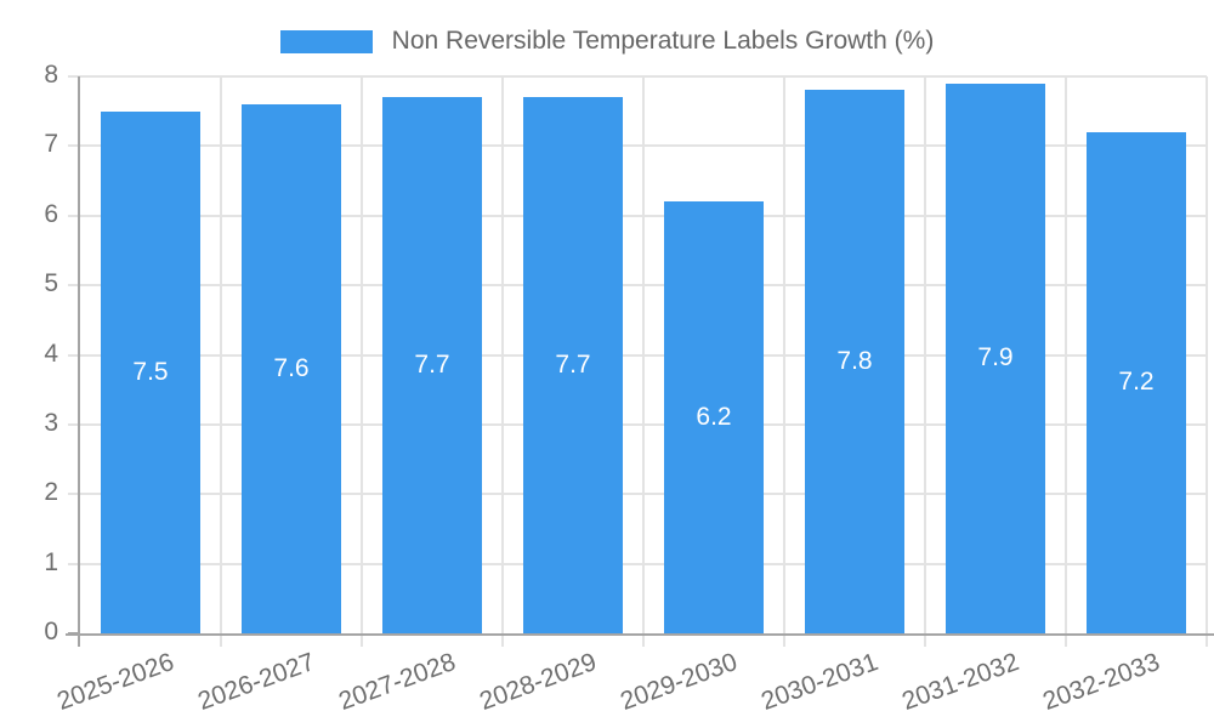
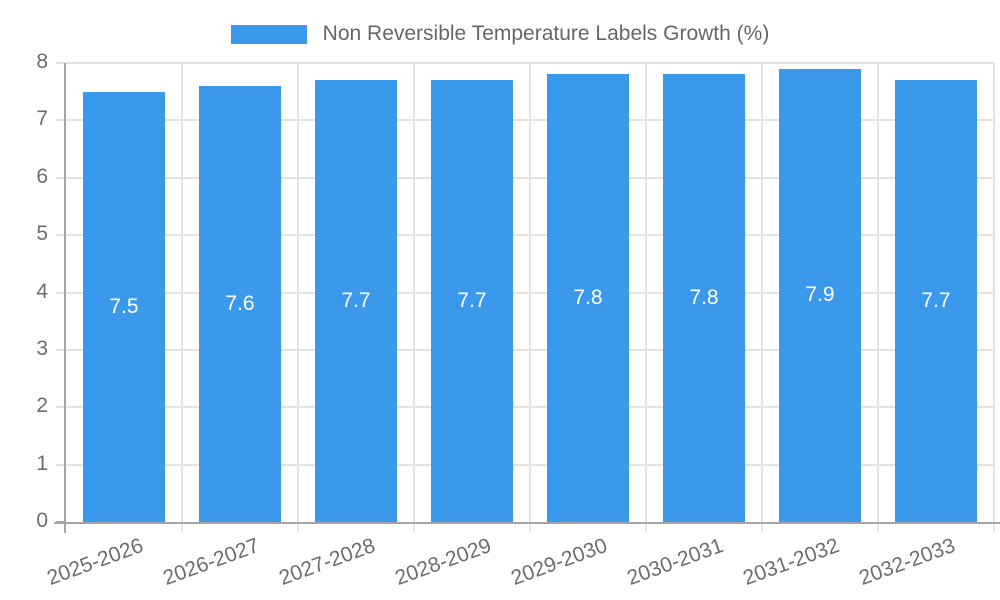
2029-2030: 6.2 -> 7.8
2032-2033: 7.2 -> 7.7
